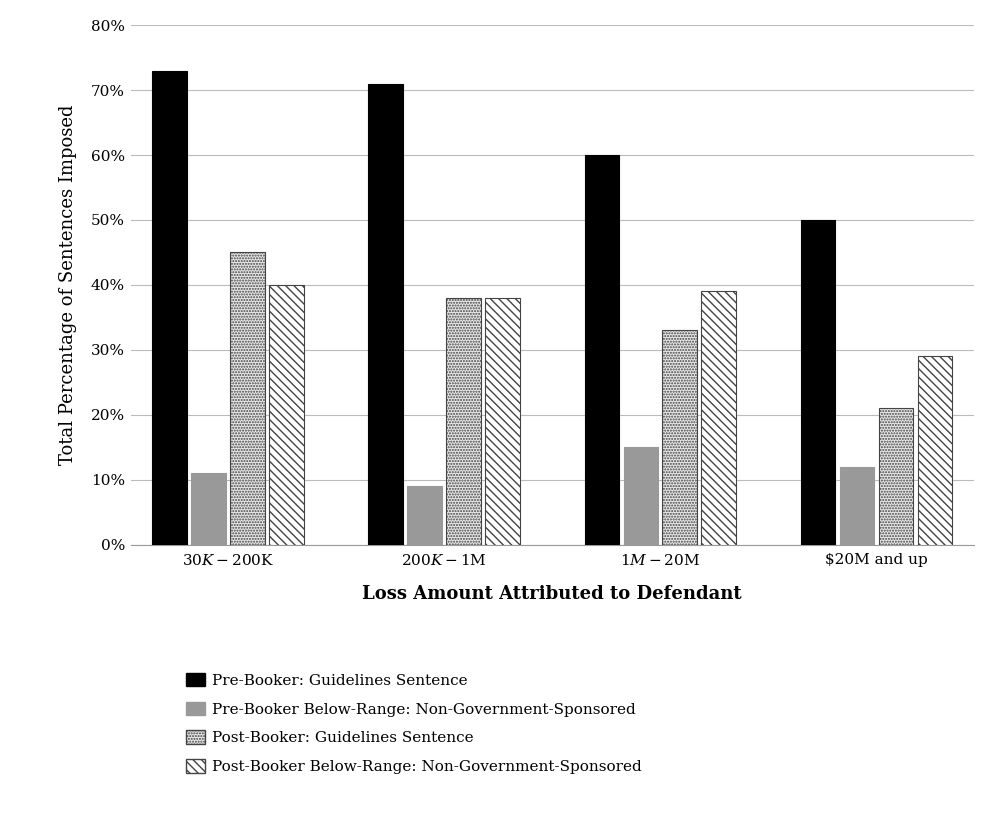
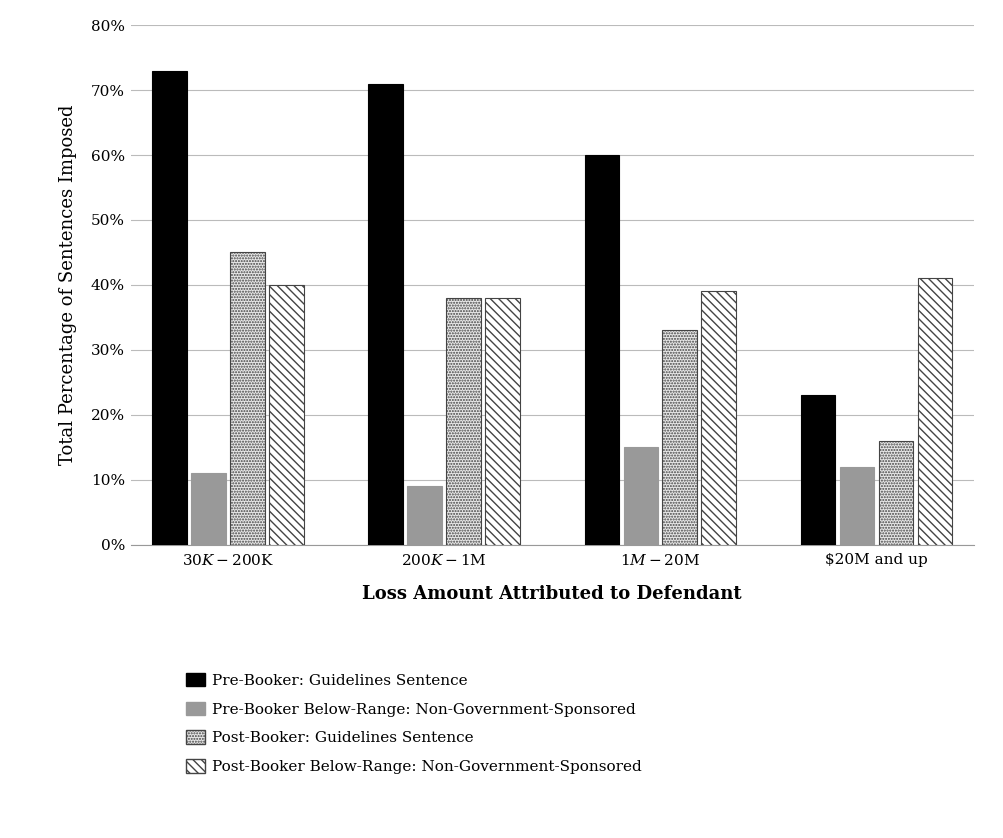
Pre-Booker: Guidelines Sentence/$20M and up: 50% -> 23%
Post-Booker: Guidelines Sentence/$20M and up: 21% -> 16%
Post-Booker Below-Range: Non-Government-Sponsored/$20M and up: 29% -> 41%
